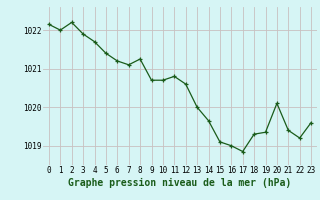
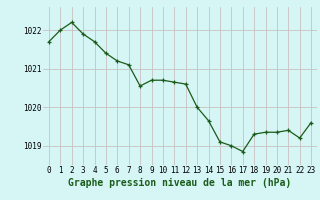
0: 1022.15 -> 1021.70
8: 1021.25 -> 1020.55
11: 1020.80 -> 1020.65
20: 1020.10 -> 1019.35
